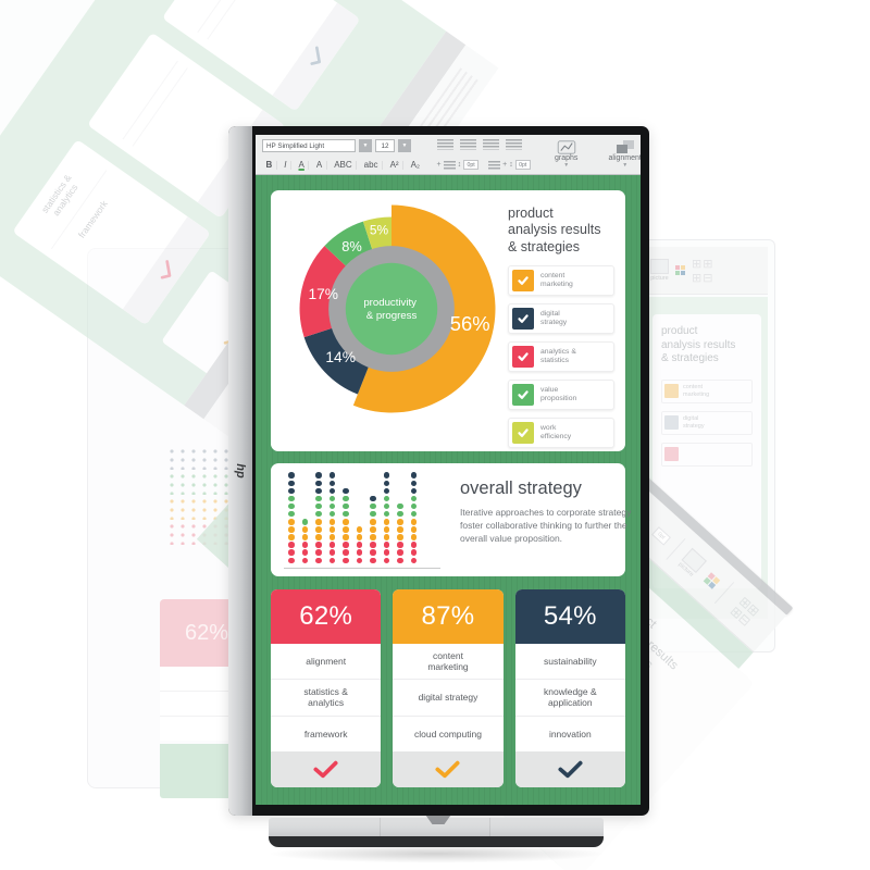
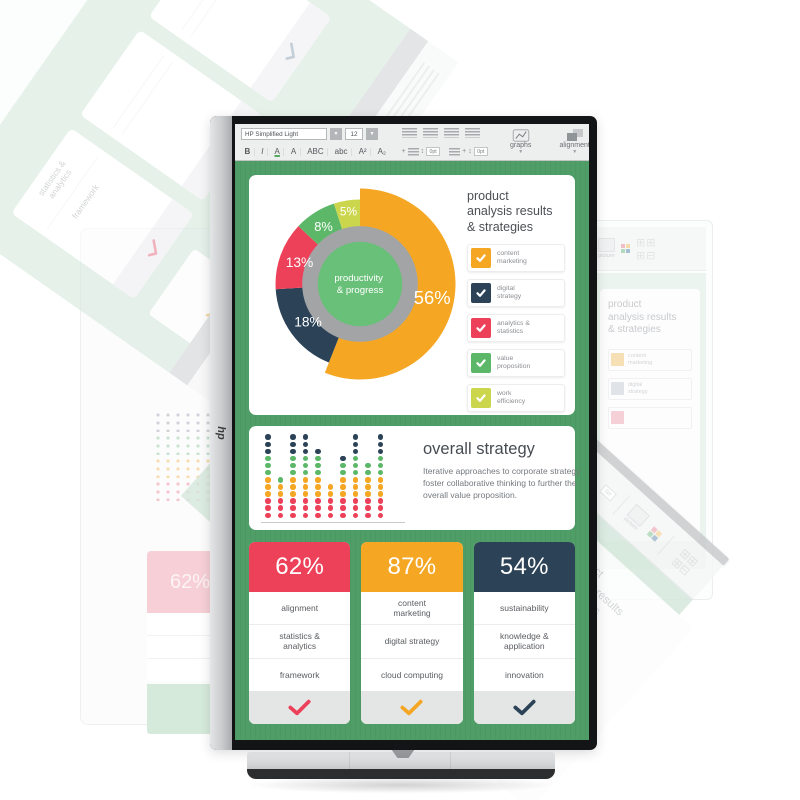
product analysis results & strategies/digital strategy: 14% -> 18%
product analysis results & strategies/analytics & statistics: 17% -> 13%
